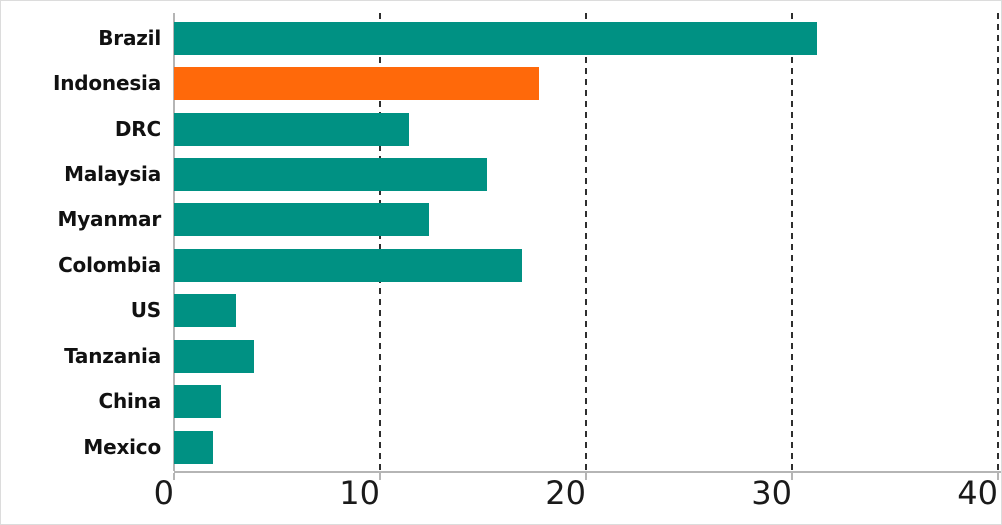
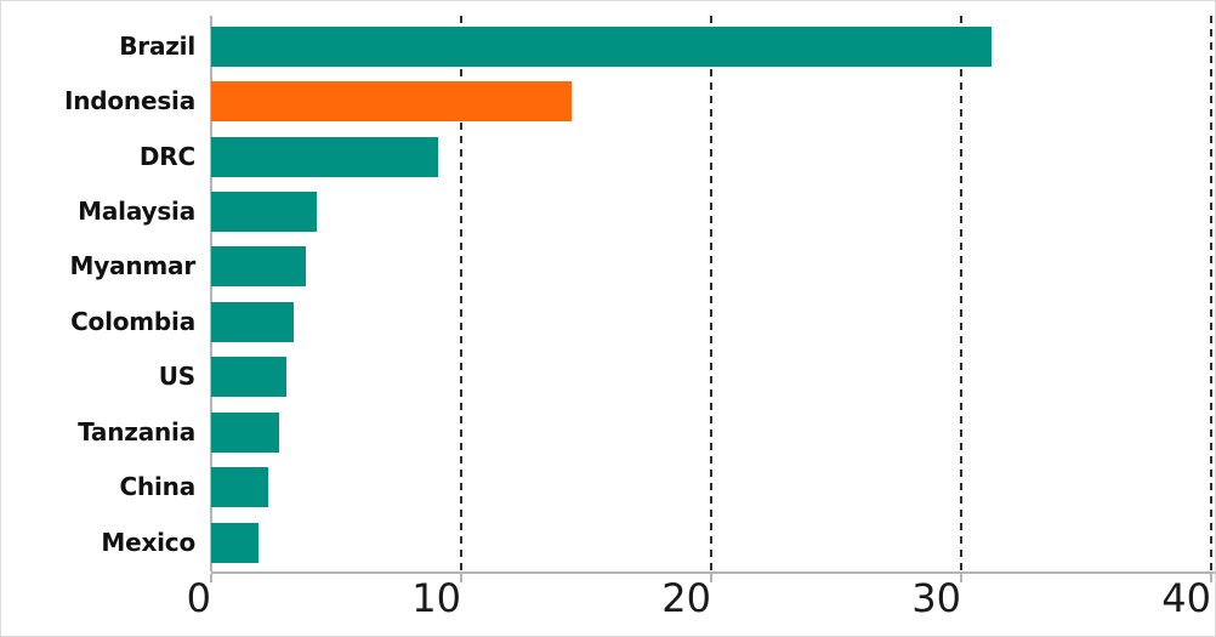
Indonesia: 17.7 -> 14.4
DRC: 11.4 -> 9.1
Malaysia: 15.2 -> 4.2
Myanmar: 12.4 -> 3.8
Colombia: 16.9 -> 3.3
Tanzania: 3.9 -> 2.7
